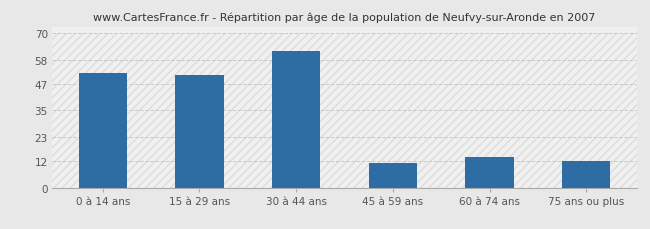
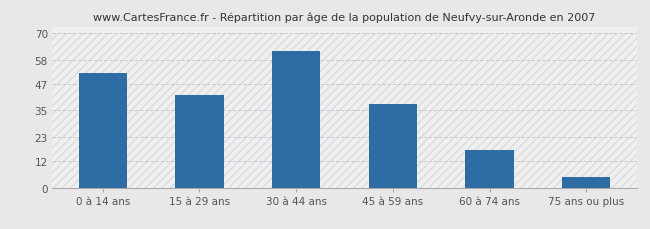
15 à 29 ans: 51 -> 42
45 à 59 ans: 11 -> 38
60 à 74 ans: 14 -> 17
75 ans ou plus: 12 -> 5
